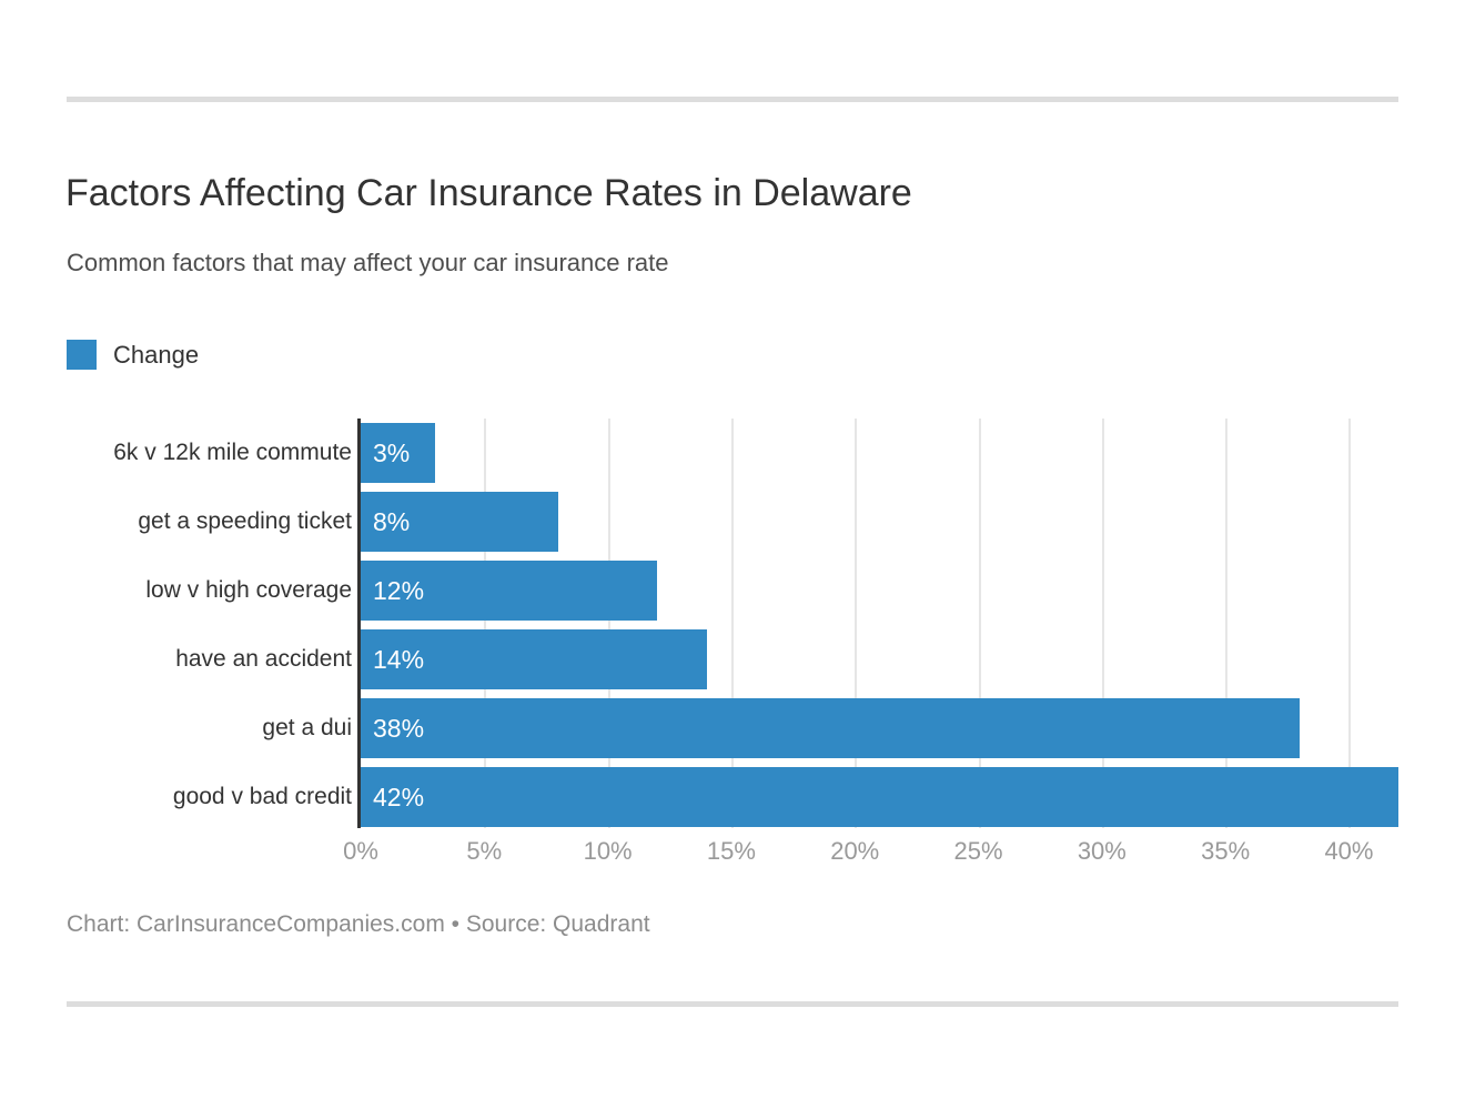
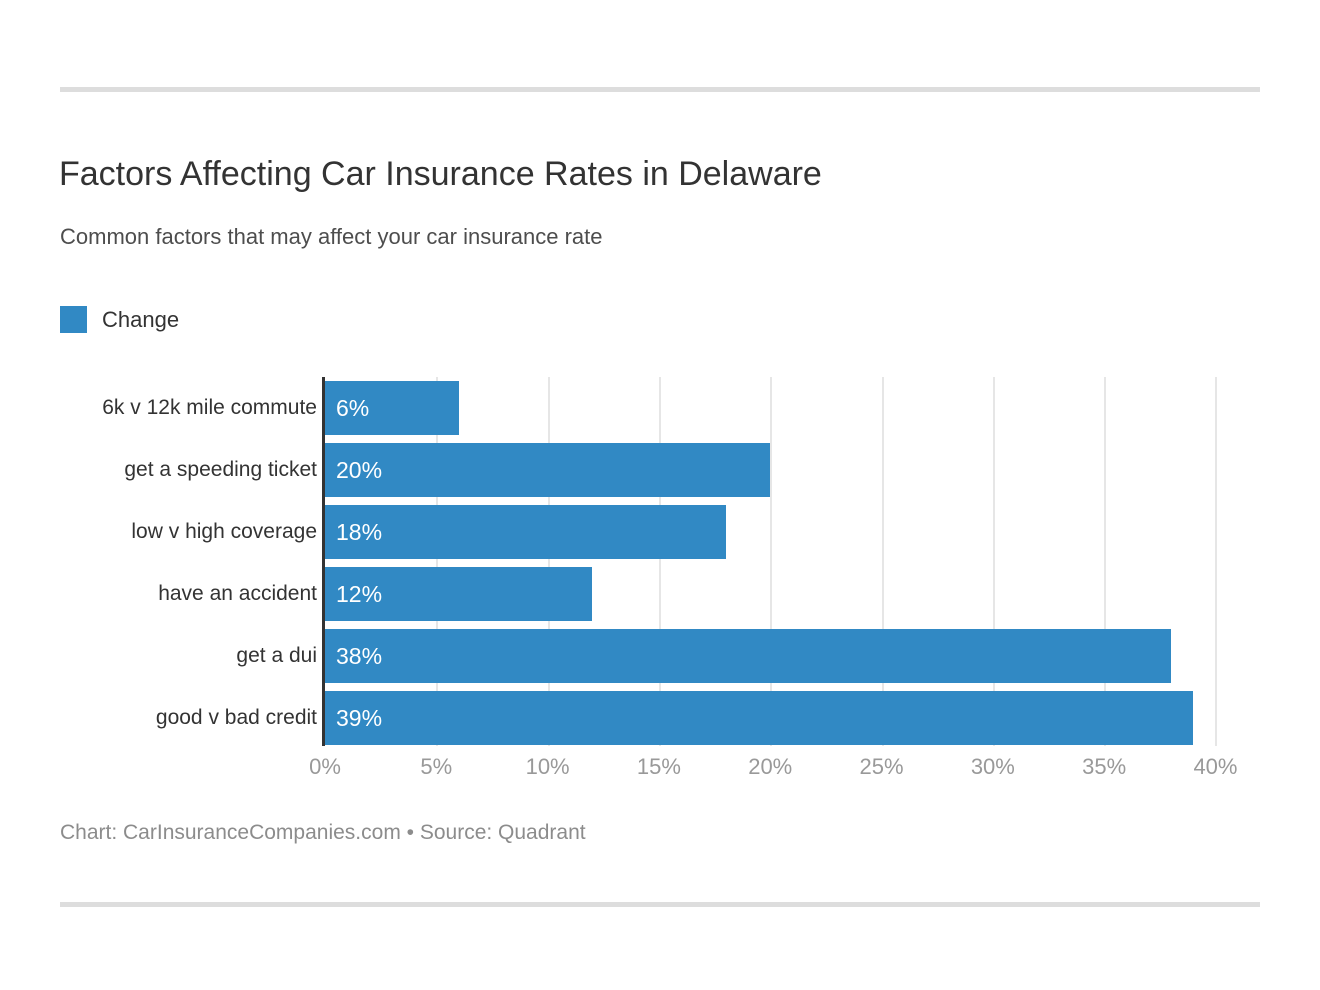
6k v 12k mile commute: 3% -> 6%
get a speeding ticket: 8% -> 20%
low v high coverage: 12% -> 18%
have an accident: 14% -> 12%
good v bad credit: 42% -> 39%
